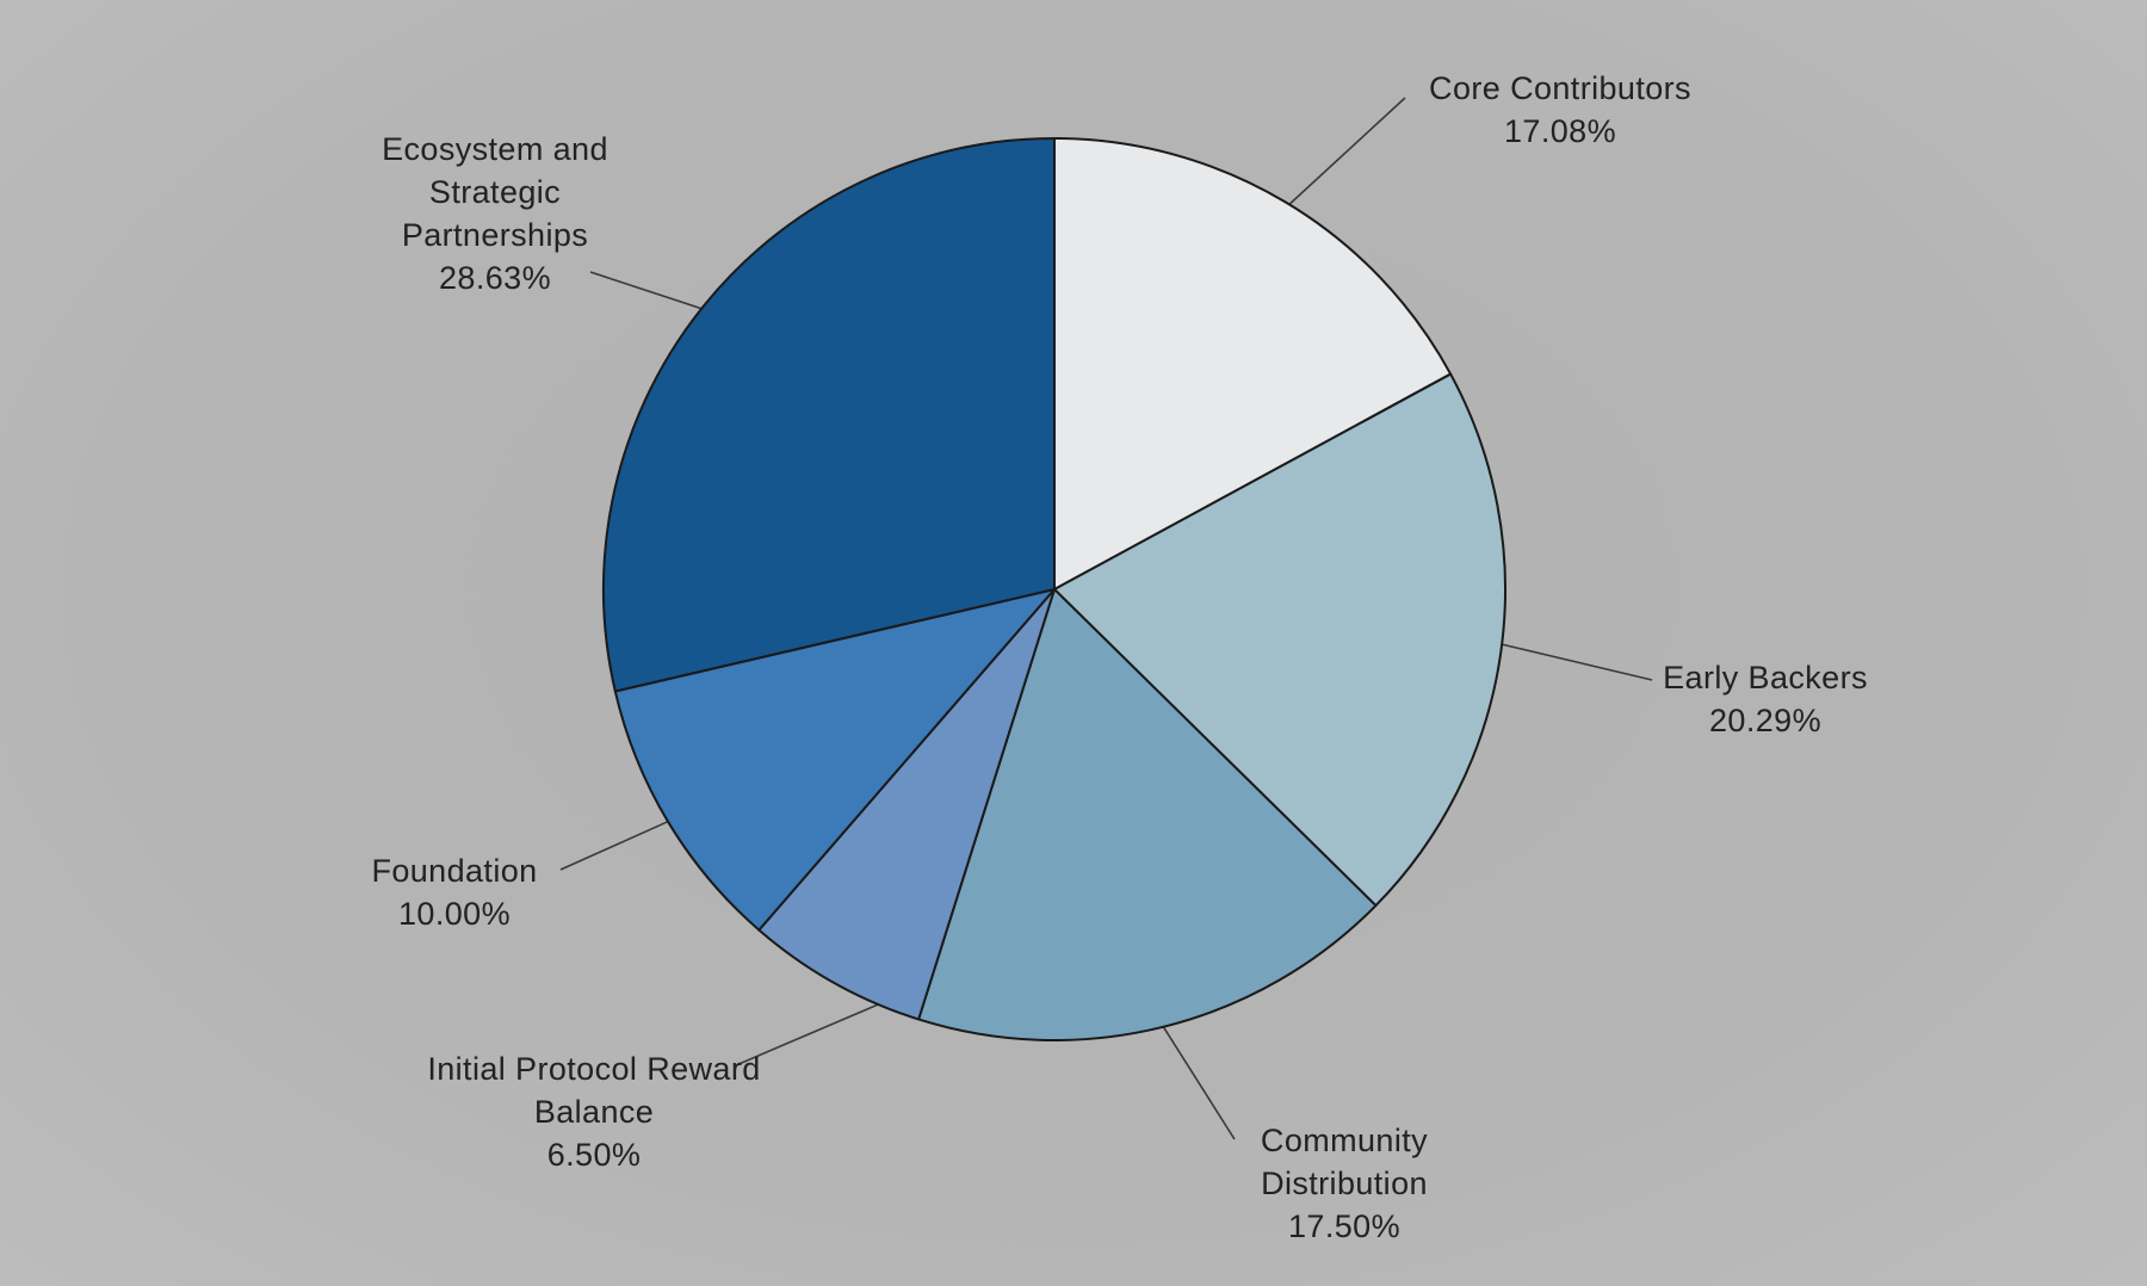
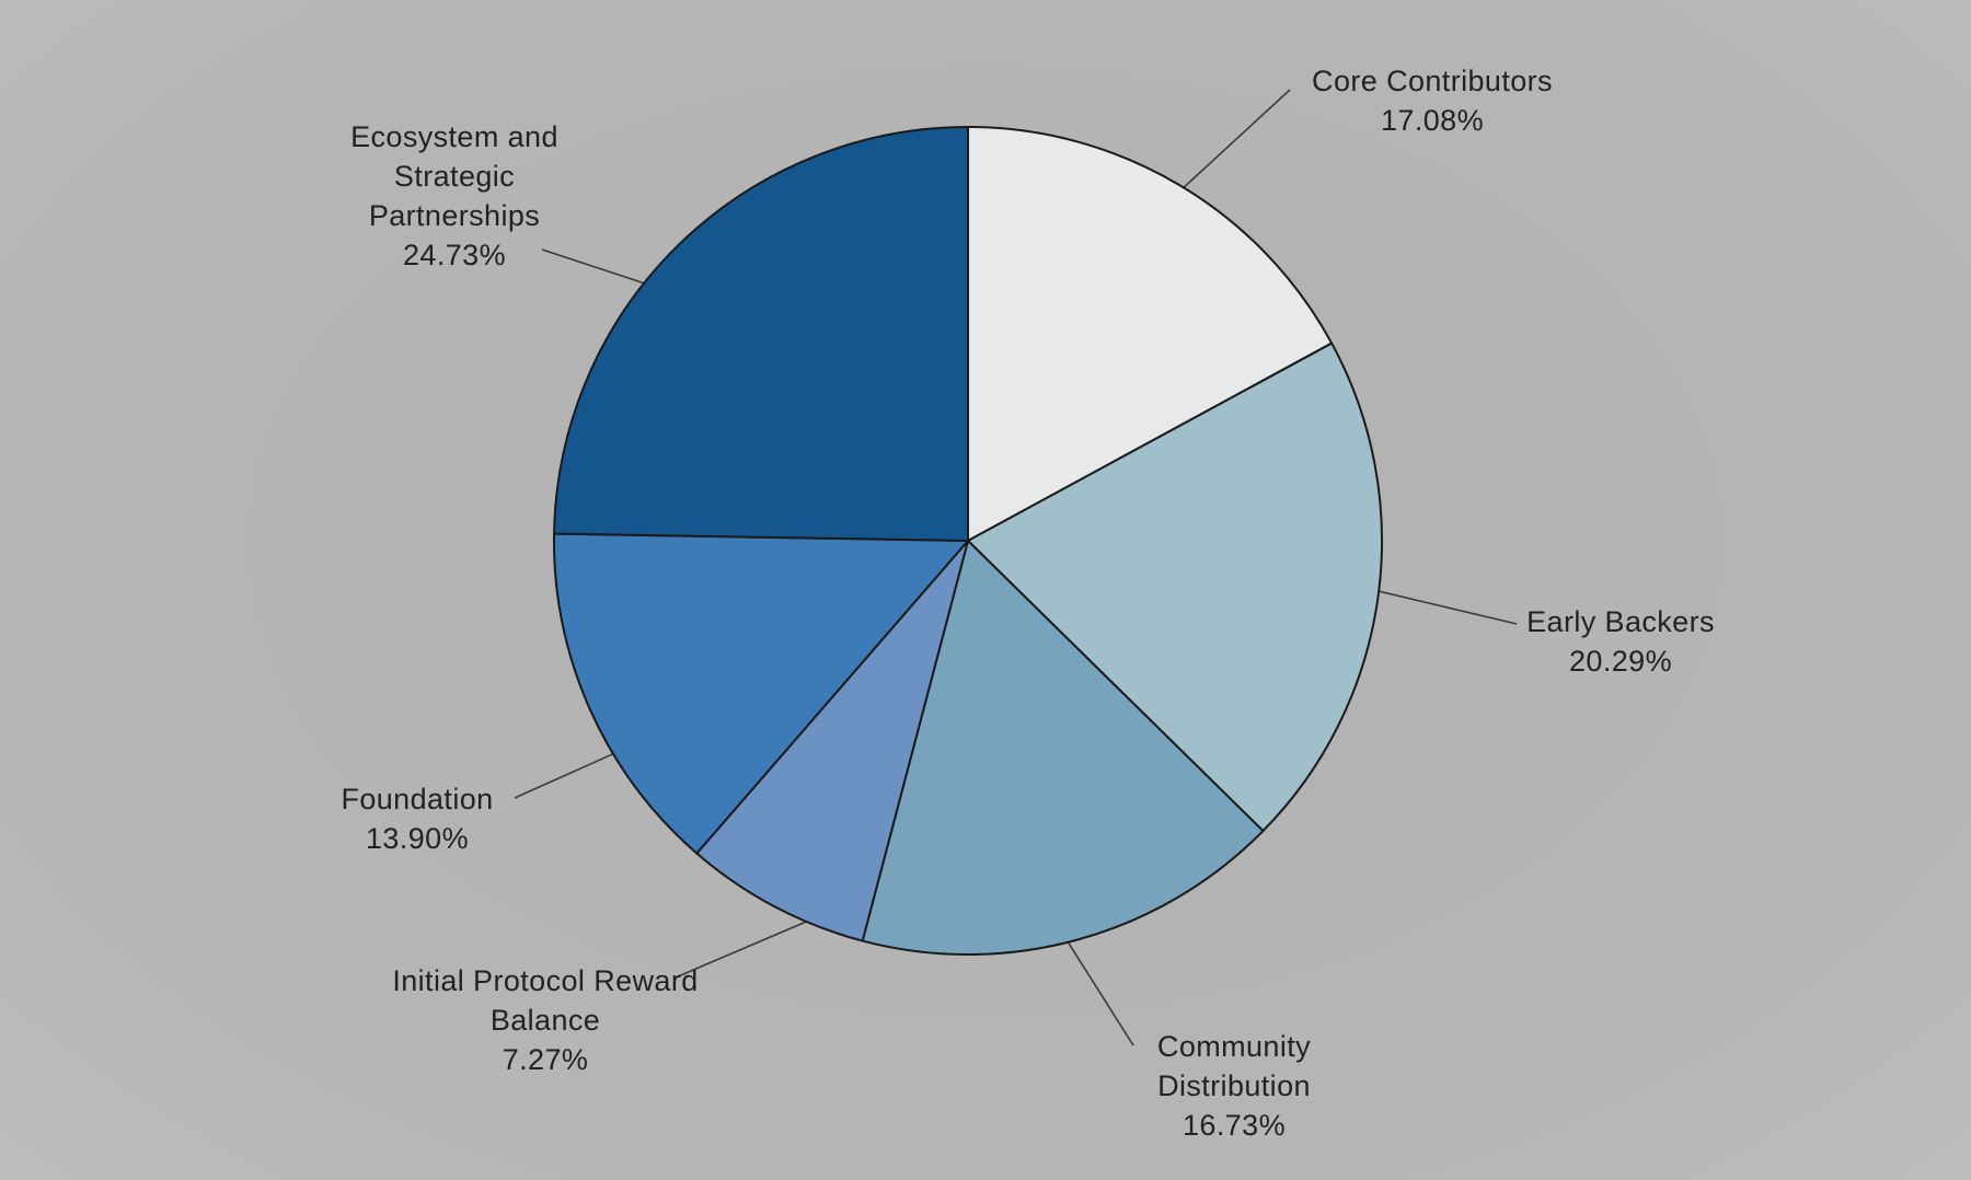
Community Distribution: 17.50% -> 16.73%
Initial Protocol Reward Balance: 6.50% -> 7.27%
Foundation: 10.00% -> 13.90%
Ecosystem and Strategic Partnerships: 28.63% -> 24.73%
